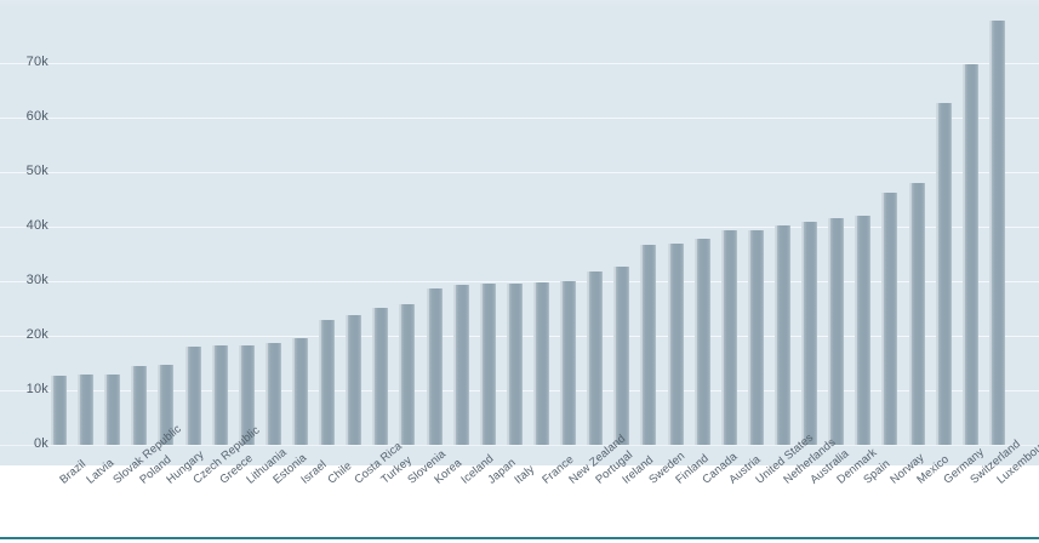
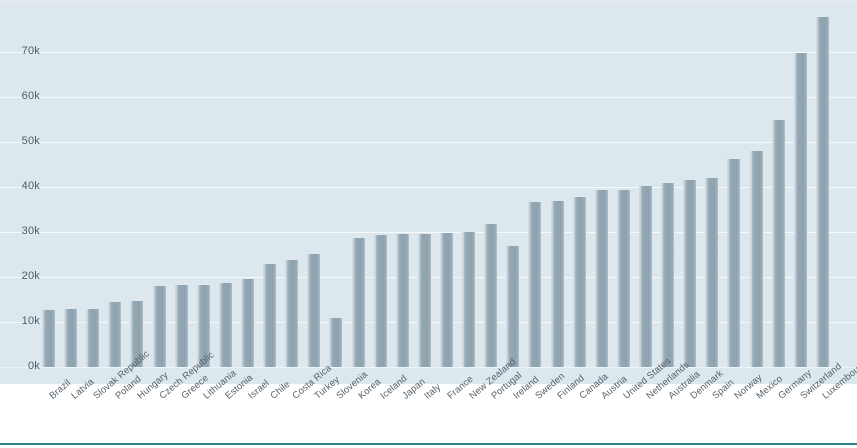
Slovenia: 26k -> 11k
Ireland: 33k -> 27k
Germany: 63k -> 55k
